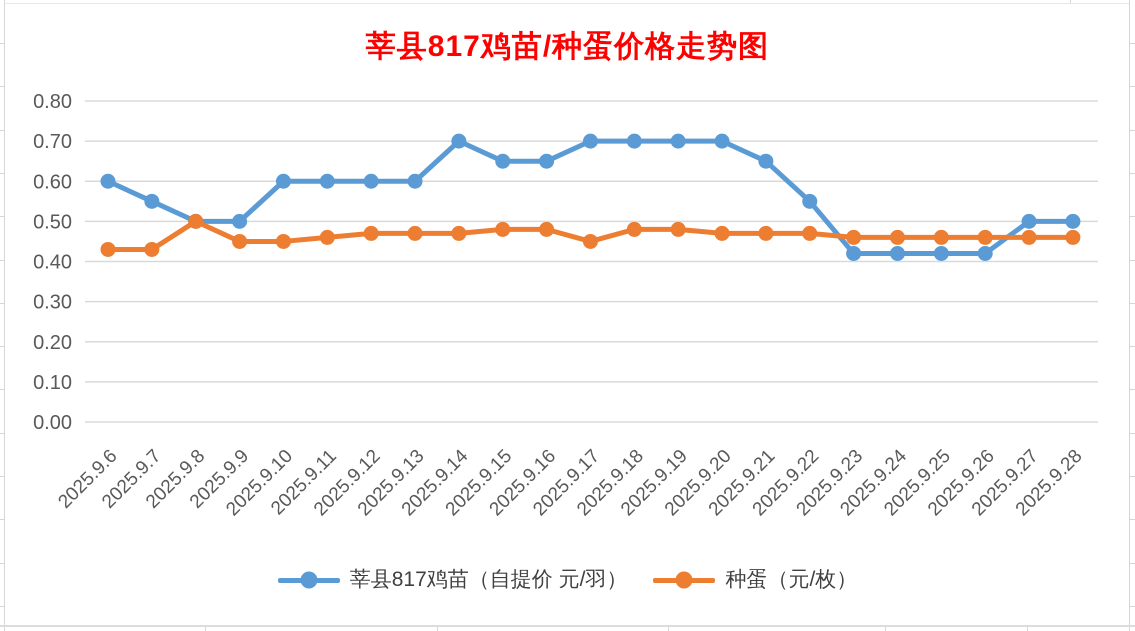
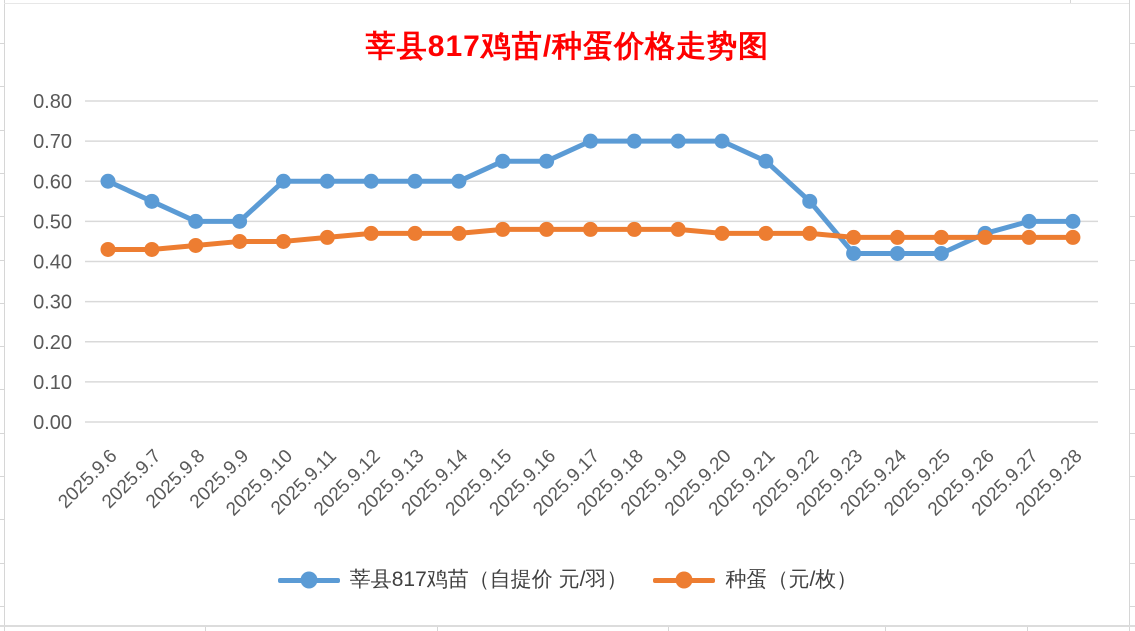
种蛋（元/枚）/2025.9.8: 0.50 -> 0.44
莘县817鸡苗（自提价 元/羽）/2025.9.14: 0.70 -> 0.60
种蛋（元/枚）/2025.9.17: 0.45 -> 0.48
莘县817鸡苗（自提价 元/羽）/2025.9.26: 0.42 -> 0.47
